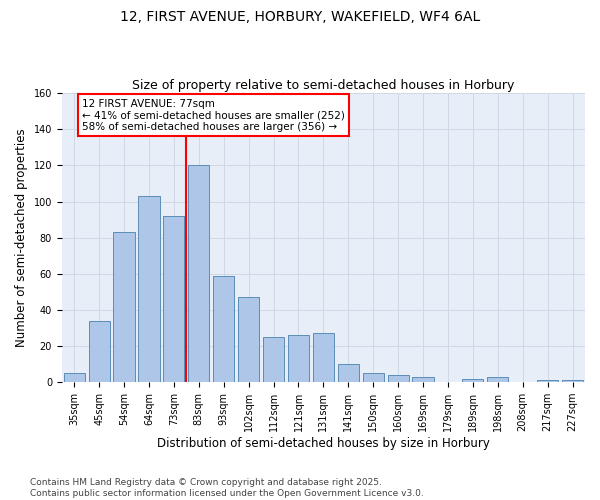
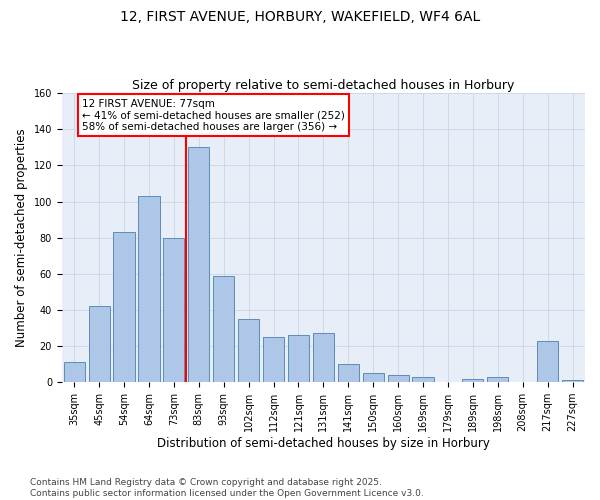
35sqm: 5 -> 11
45sqm: 34 -> 42
73sqm: 92 -> 80
83sqm: 120 -> 130
102sqm: 47 -> 35
217sqm: 1 -> 23
